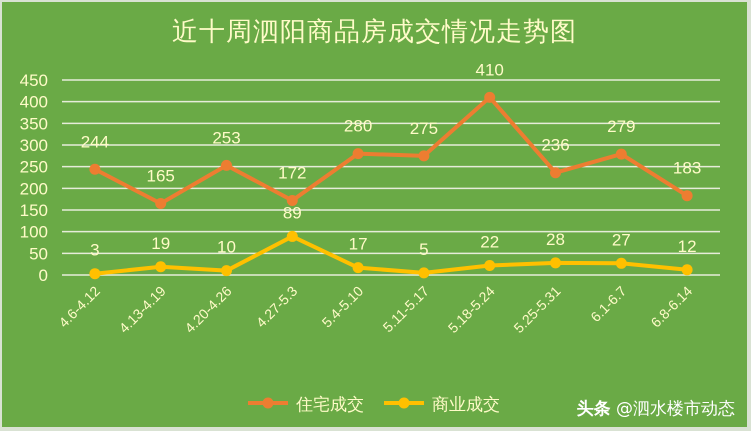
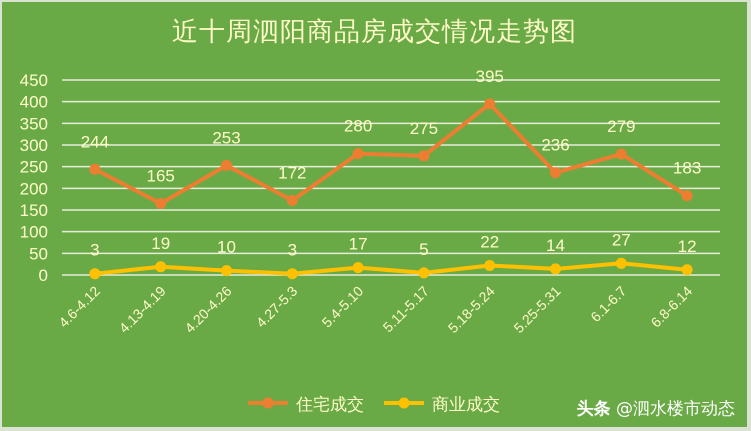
商业成交/4.27-5.3: 89 -> 3
住宅成交/5.18-5.24: 410 -> 395
商业成交/5.25-5.31: 28 -> 14
